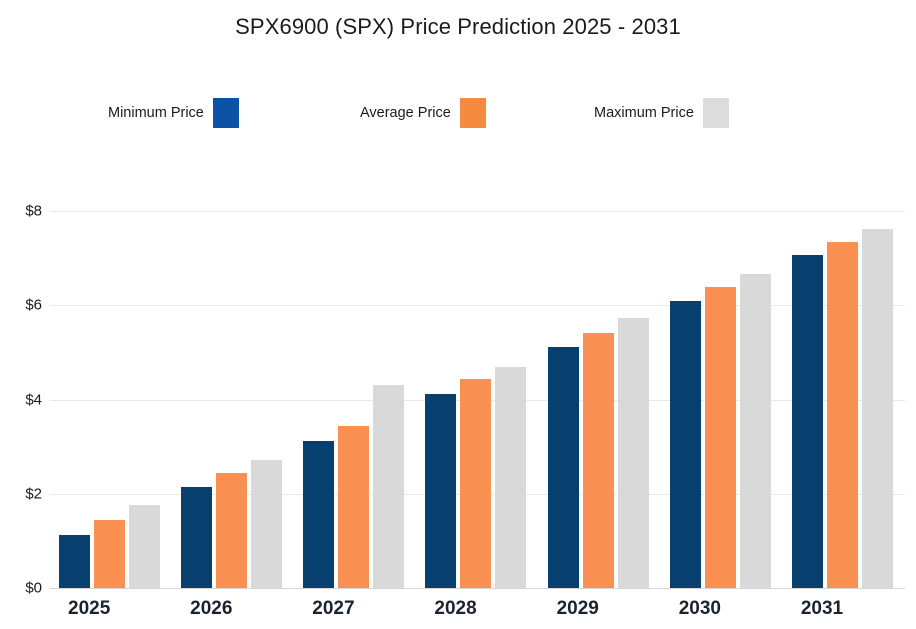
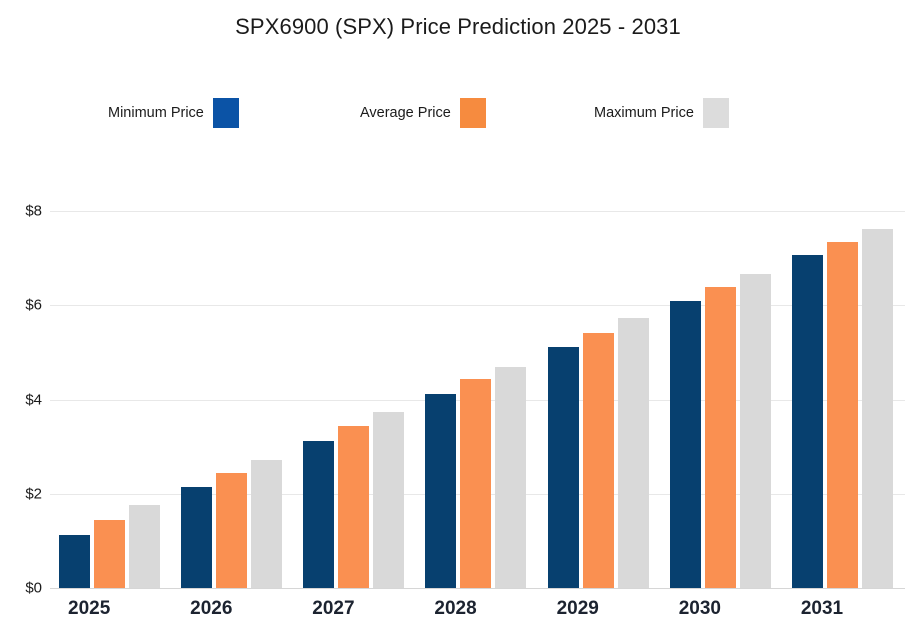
Maximum Price/2027: $4.3 -> $3.7
